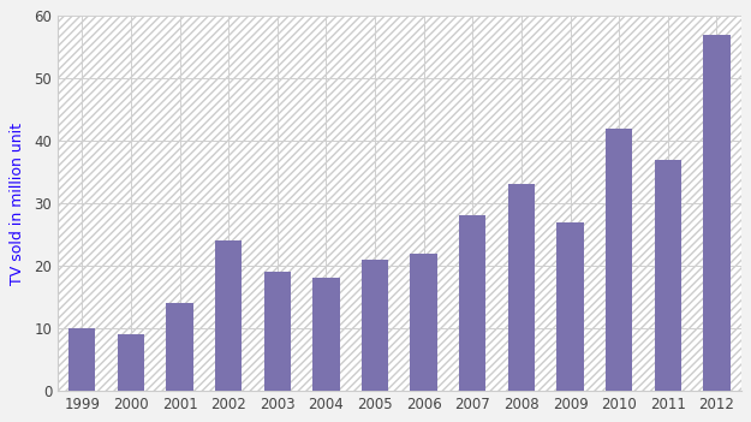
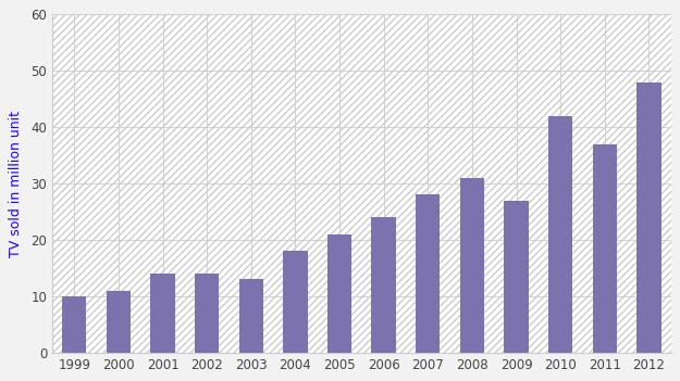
2000: 9 -> 11
2002: 24 -> 14
2003: 19 -> 13
2006: 22 -> 24
2008: 33 -> 31
2012: 57 -> 48
